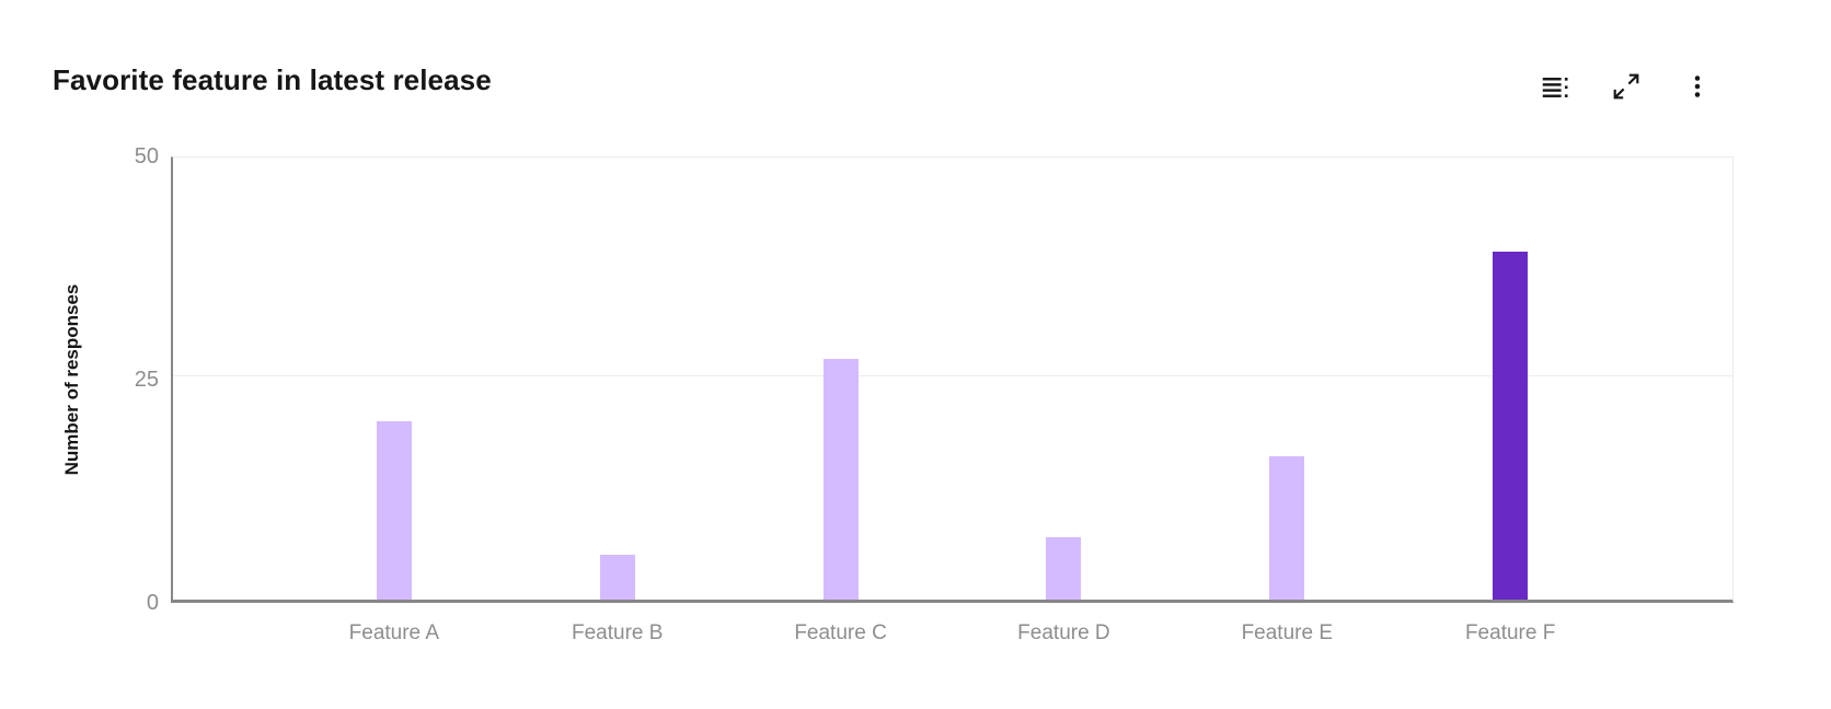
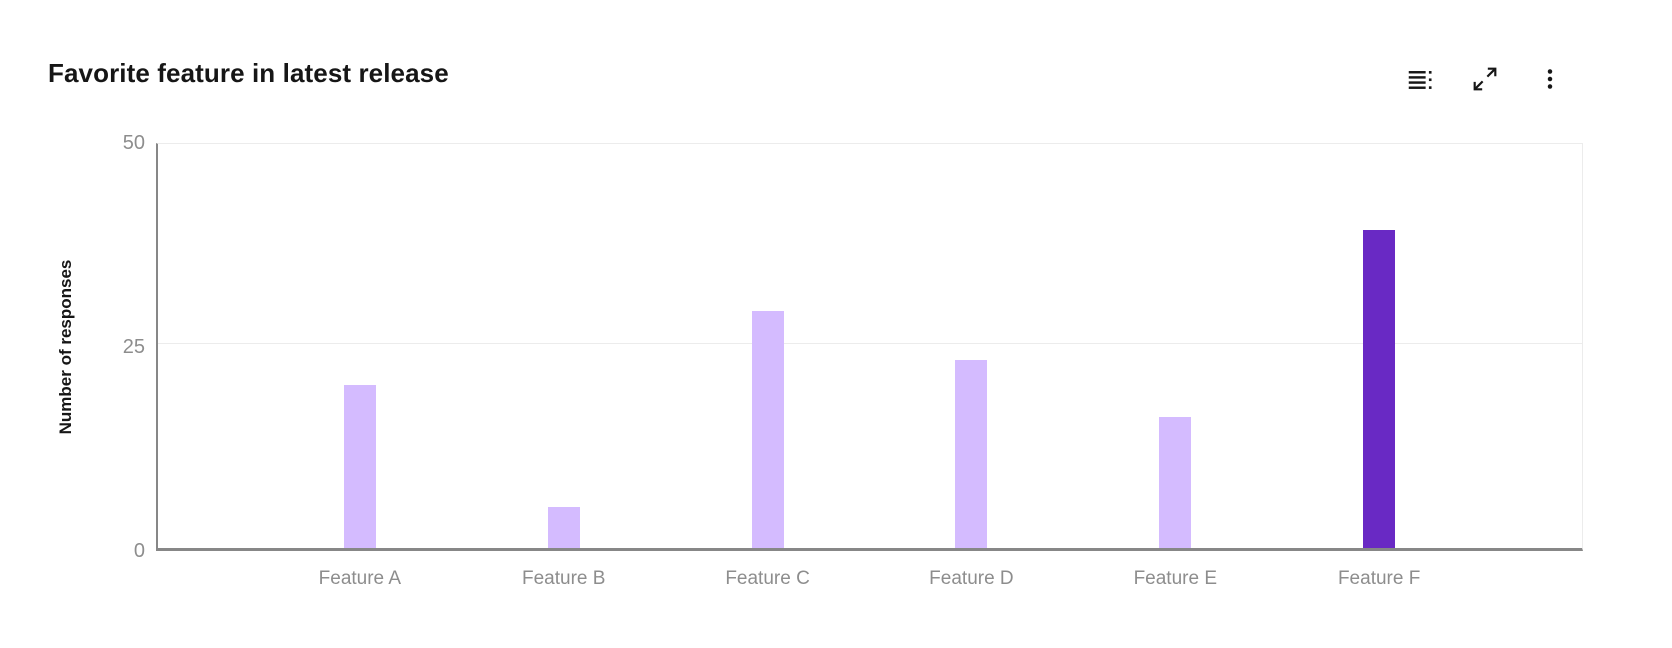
Feature C: 27 -> 29
Feature D: 7 -> 23
